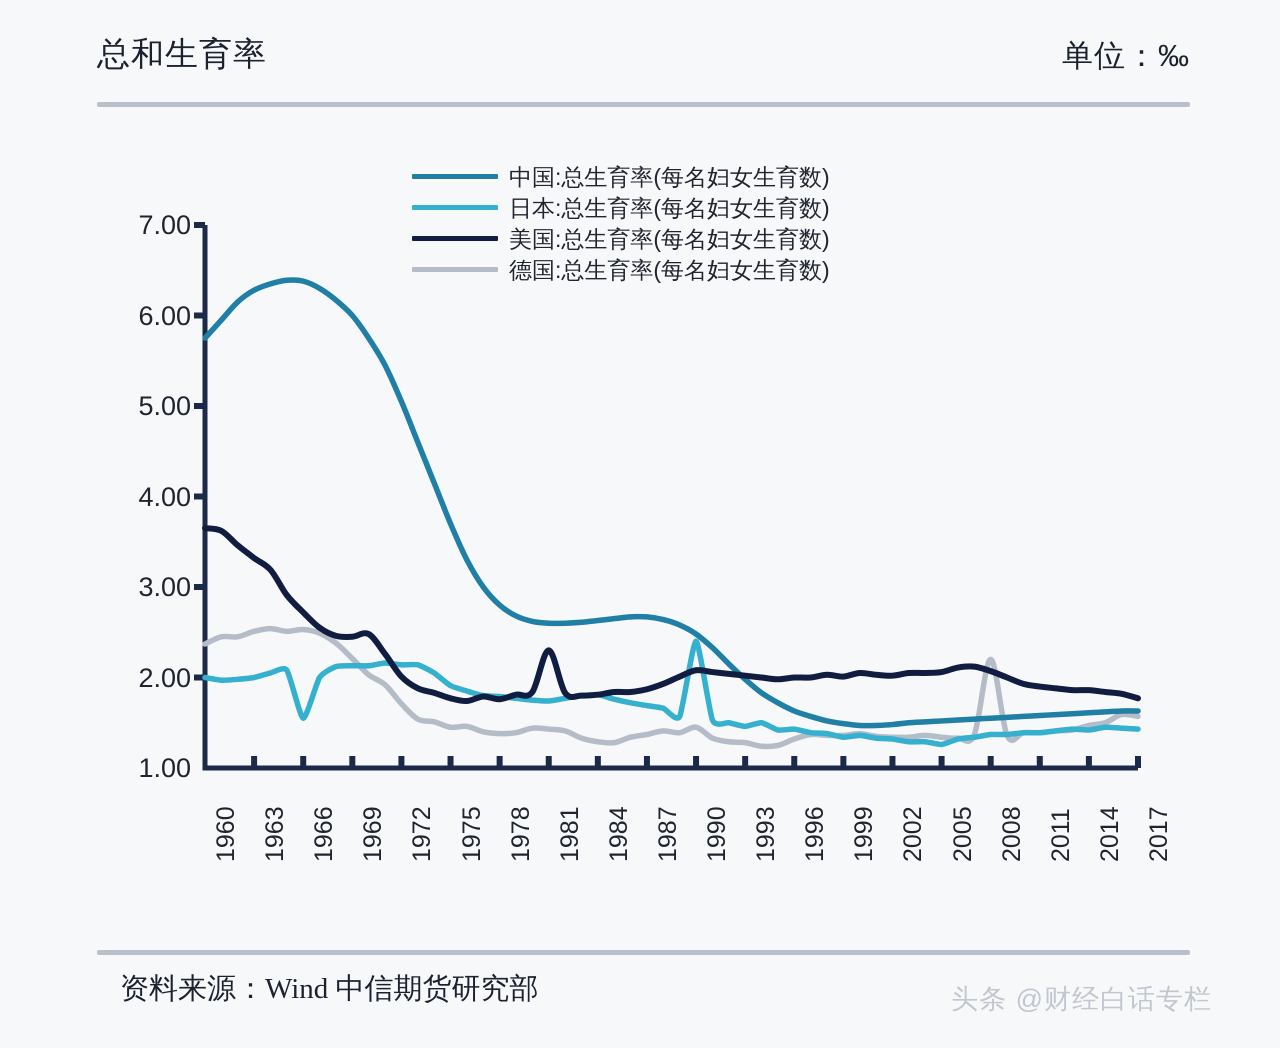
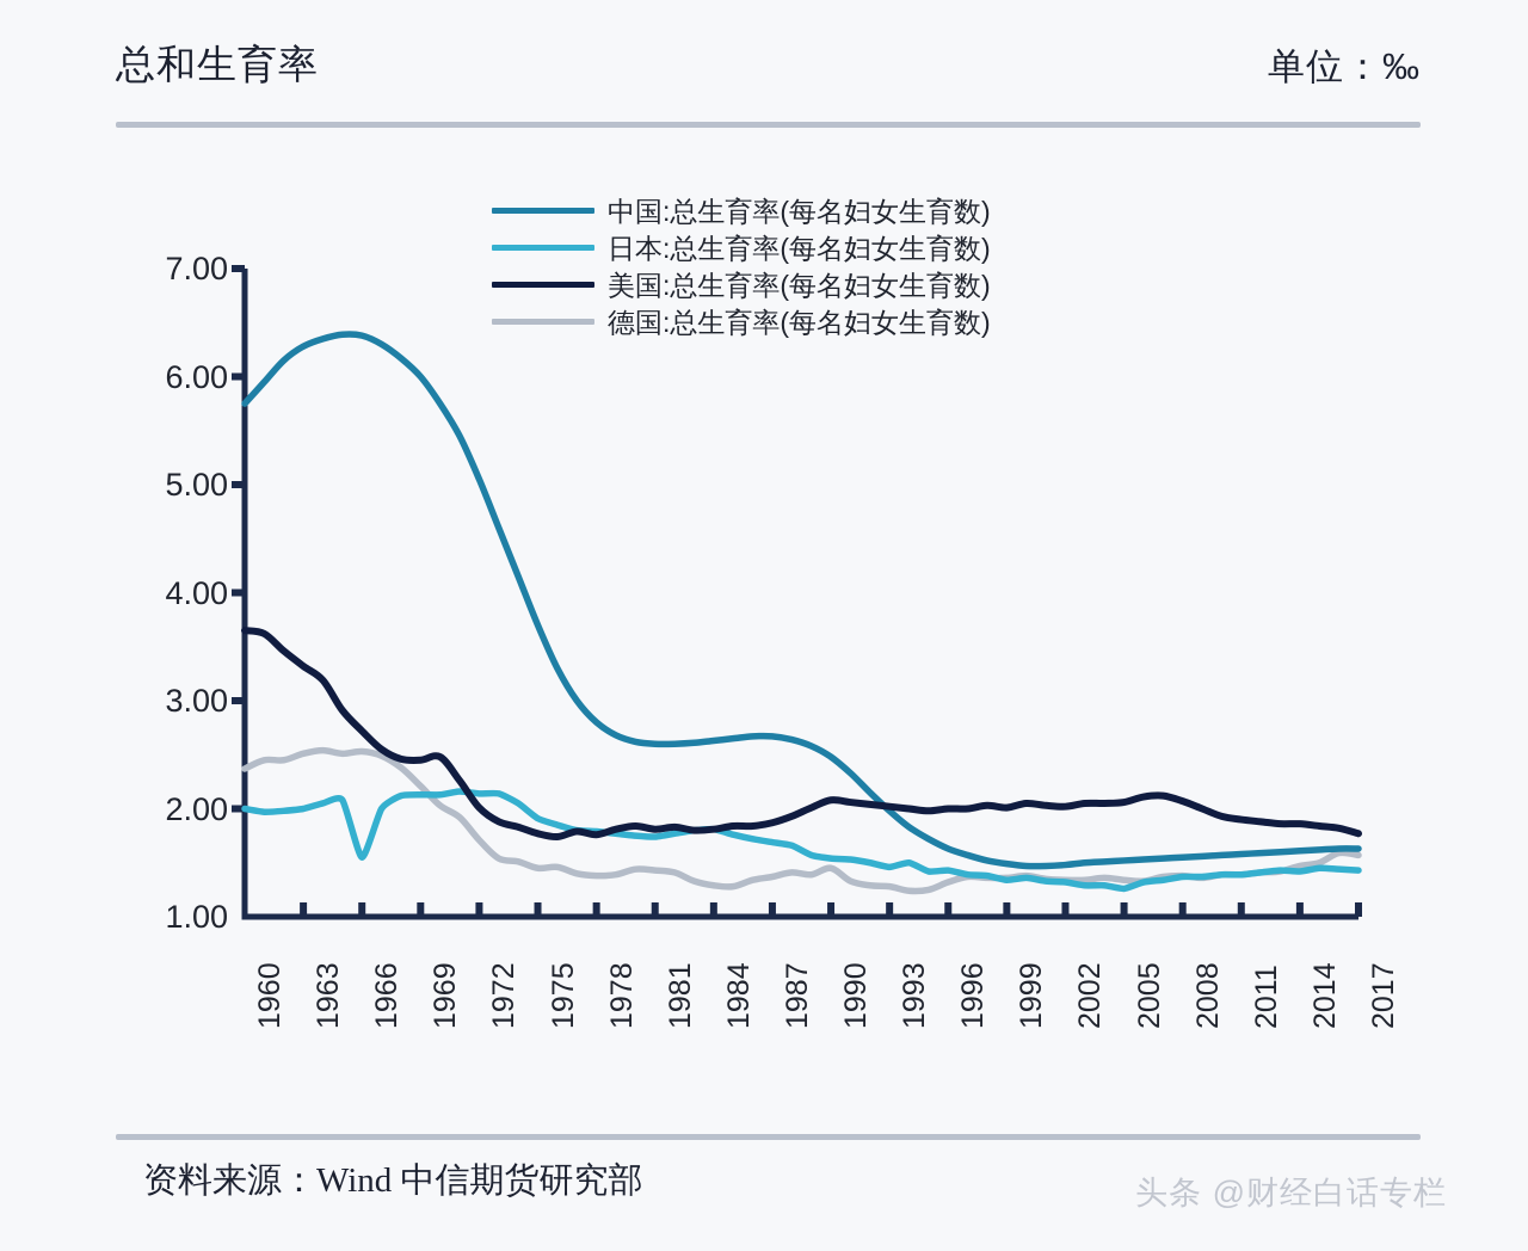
美国:总生育率(每名妇女生育数)/1981: 2.3 -> 1.8
日本:总生育率(每名妇女生育数)/1990: 2.4 -> 1.5
德国:总生育率(每名妇女生育数)/2008: 2.2 -> 1.4
